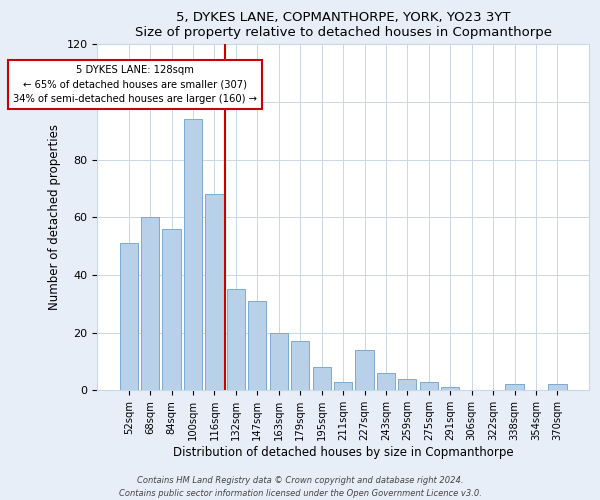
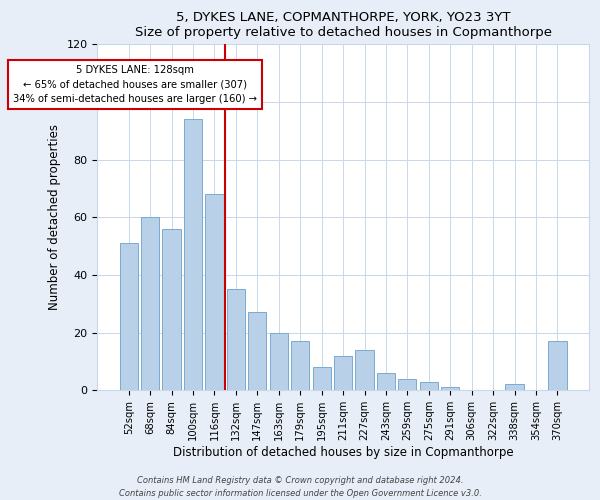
147sqm: 31 -> 27
211sqm: 3 -> 12
370sqm: 2 -> 17
